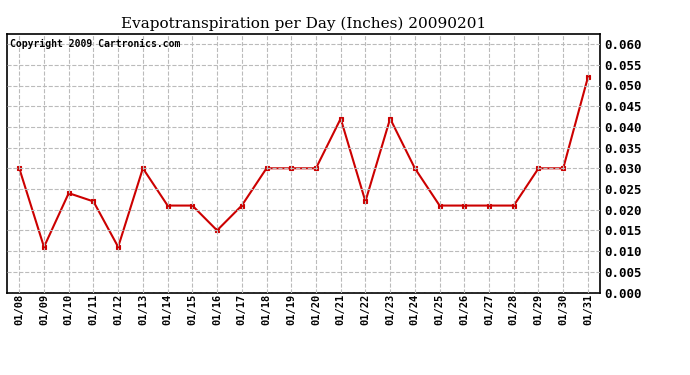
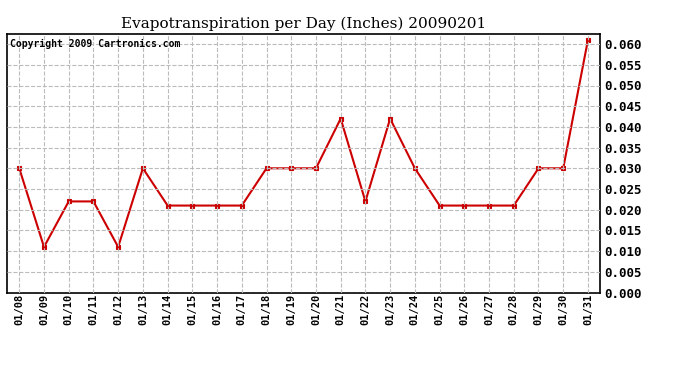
01/10: 0.024 -> 0.022
01/16: 0.015 -> 0.021
01/31: 0.052 -> 0.061
